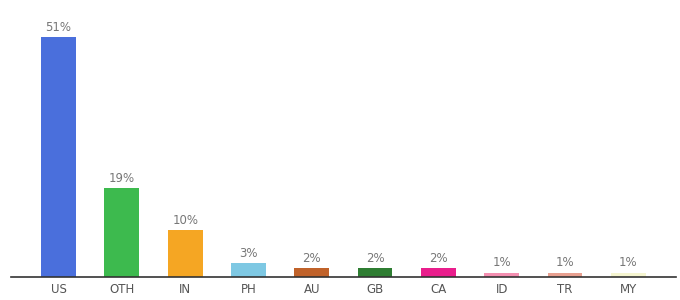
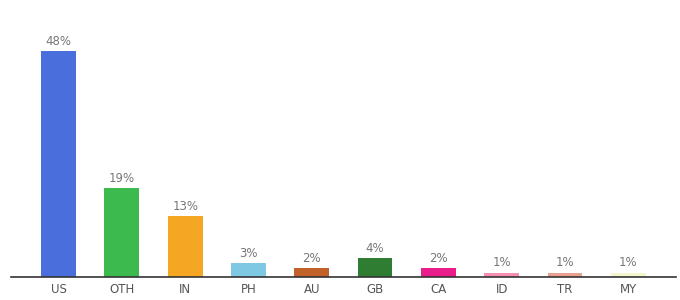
US: 51% -> 48%
IN: 10% -> 13%
GB: 2% -> 4%
